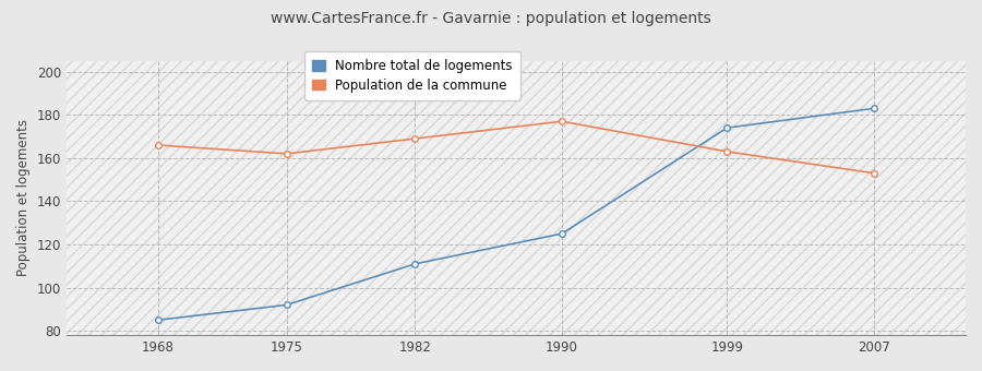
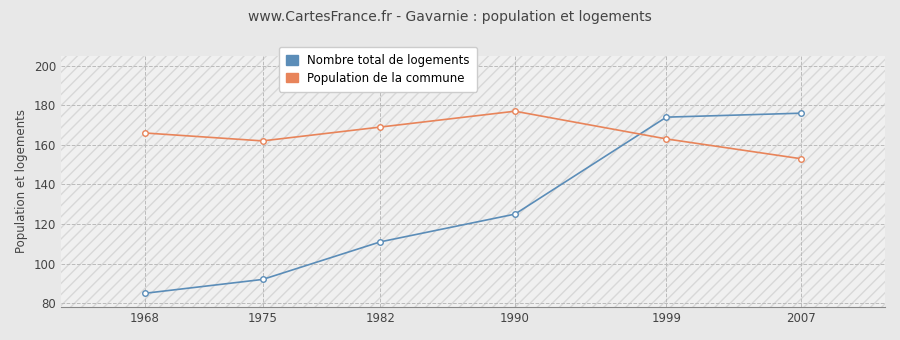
Nombre total de logements/2007: 183 -> 176
